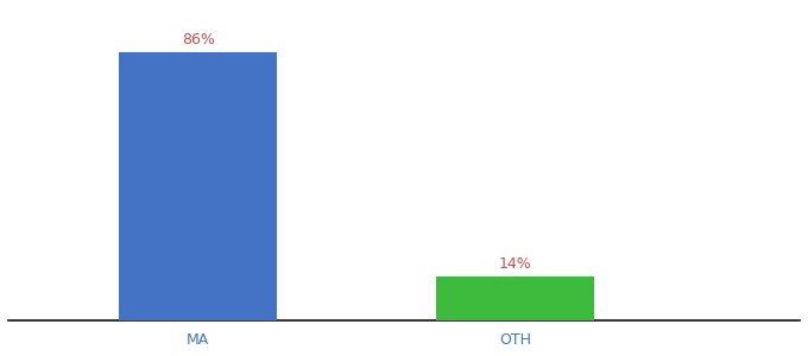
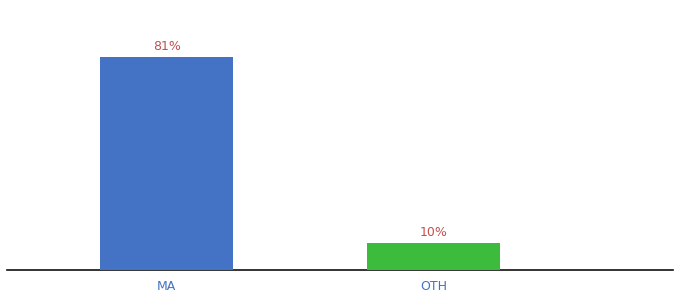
MA: 86% -> 81%
OTH: 14% -> 10%
